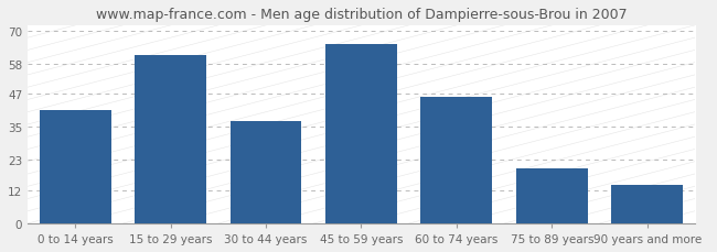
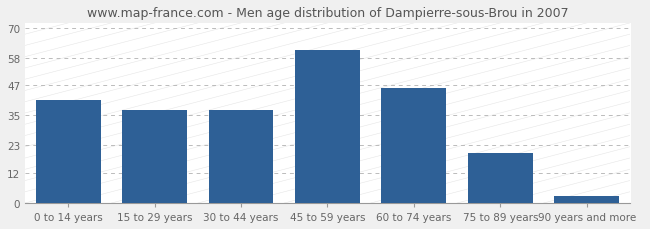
15 to 29 years: 61 -> 37
45 to 59 years: 65 -> 61
90 years and more: 14 -> 3
